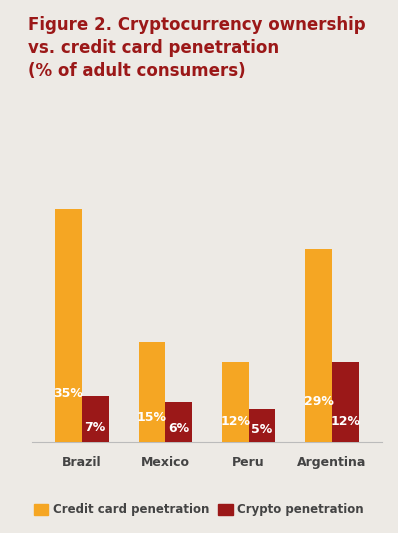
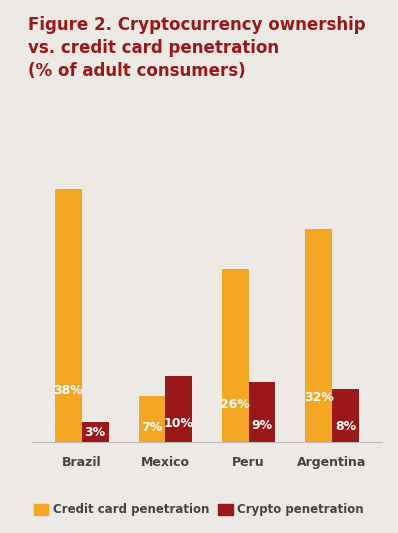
Credit card penetration/Brazil: 35% -> 38%
Crypto penetration/Brazil: 7% -> 3%
Credit card penetration/Mexico: 15% -> 7%
Crypto penetration/Mexico: 6% -> 10%
Credit card penetration/Peru: 12% -> 26%
Crypto penetration/Peru: 5% -> 9%
Credit card penetration/Argentina: 29% -> 32%
Crypto penetration/Argentina: 12% -> 8%
